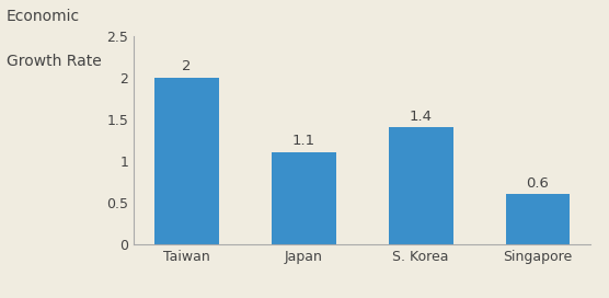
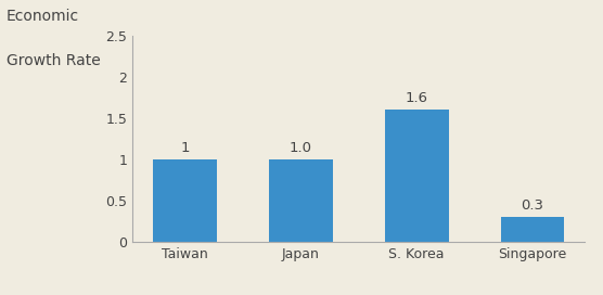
Taiwan: 2 -> 1
Japan: 1.1 -> 1.0
S. Korea: 1.4 -> 1.6
Singapore: 0.6 -> 0.3
